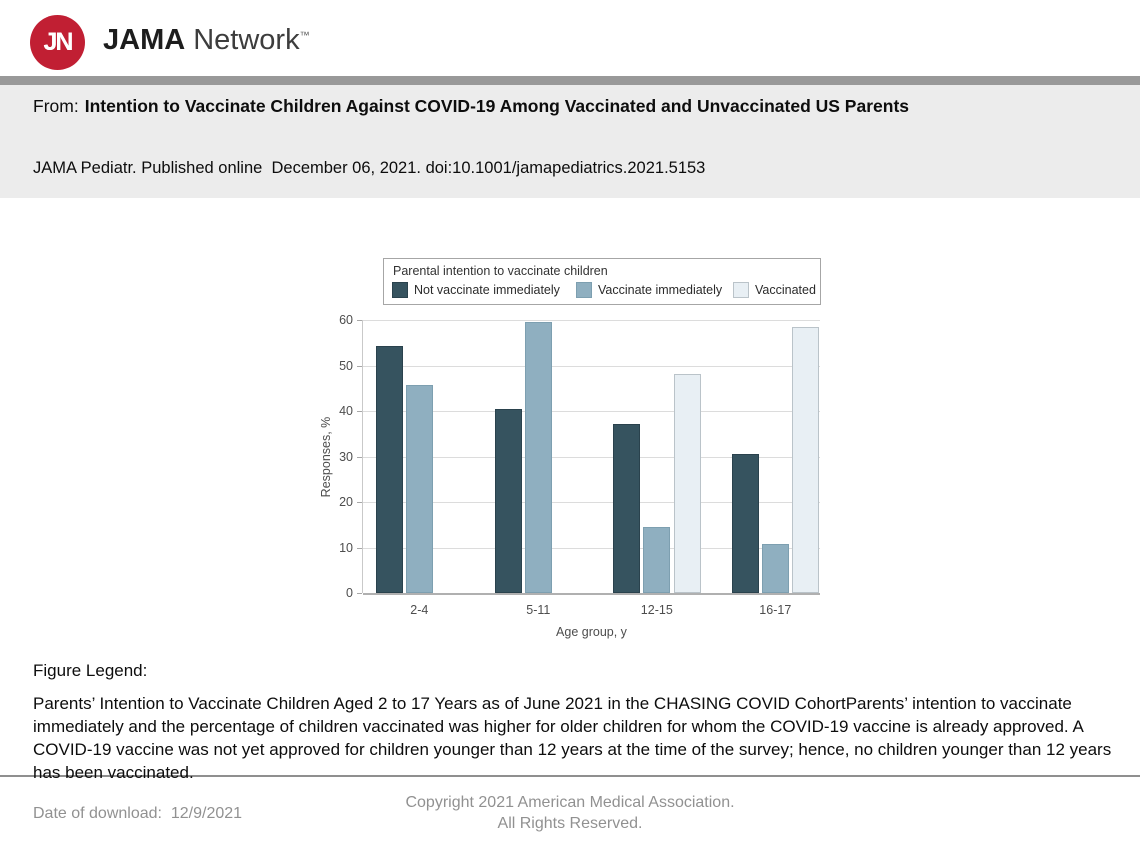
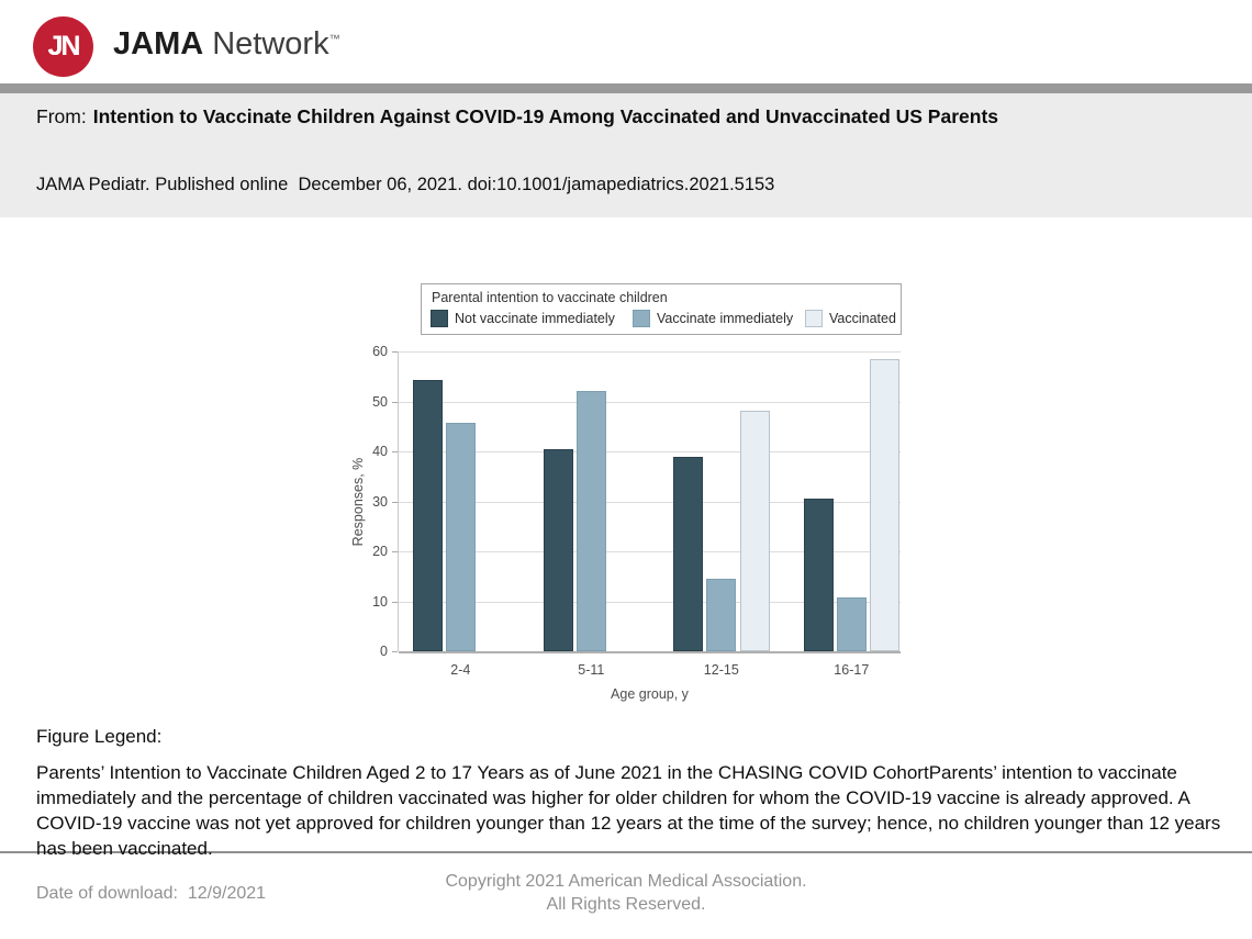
Vaccinate immediately/5-11: 60 -> 52
Not vaccinate immediately/12-15: 37 -> 39
